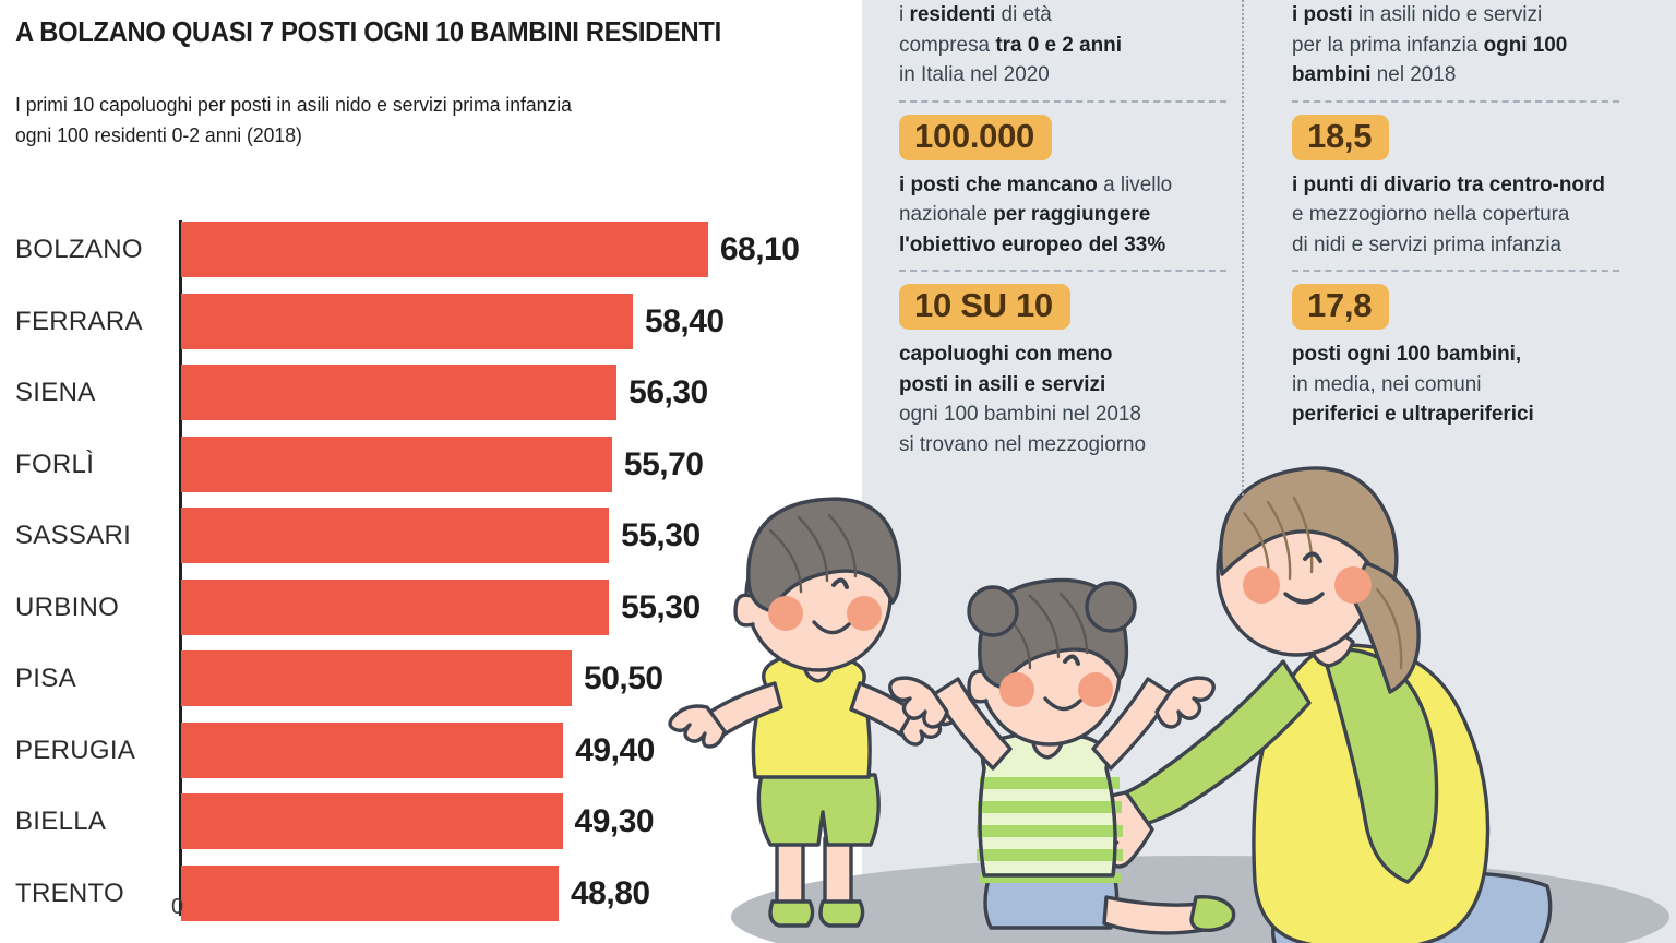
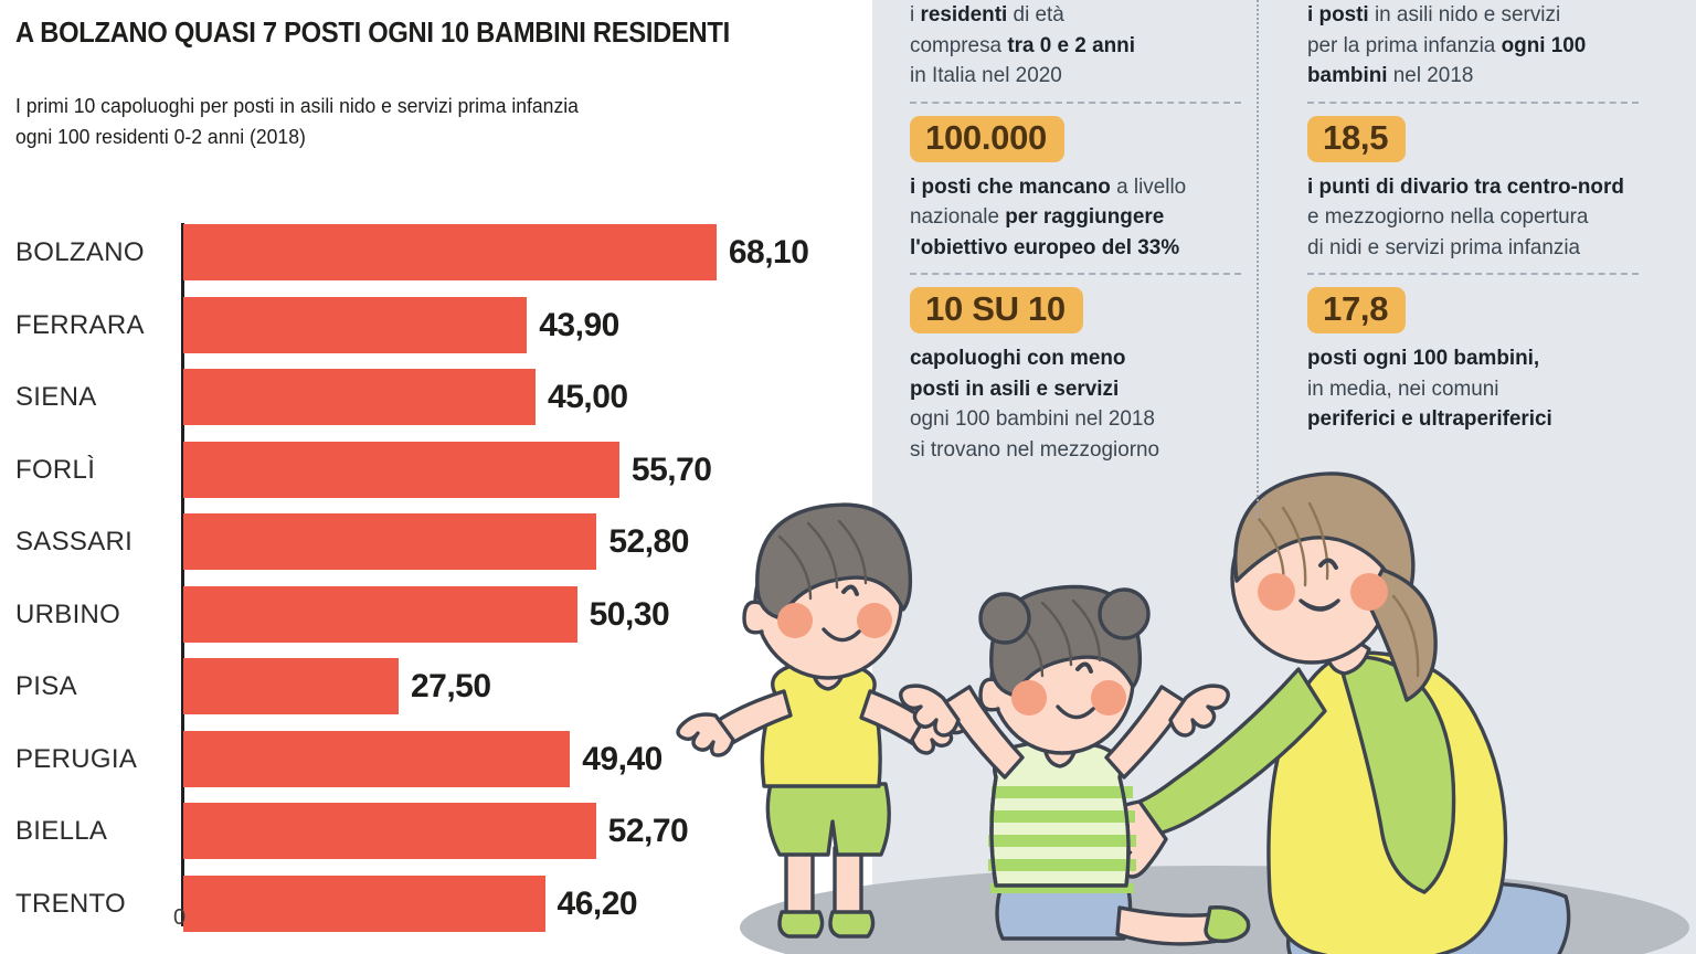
FERRARA: 58,40 -> 43,90
SIENA: 56,30 -> 45,00
SASSARI: 55,30 -> 52,80
URBINO: 55,30 -> 50,30
PISA: 50,50 -> 27,50
BIELLA: 49,30 -> 52,70
TRENTO: 48,80 -> 46,20
